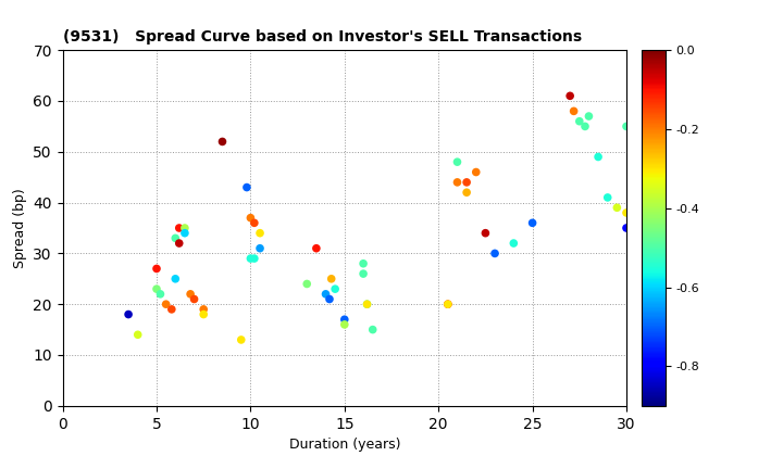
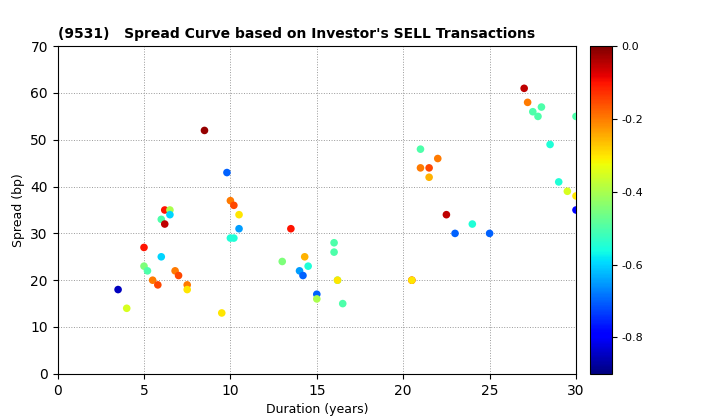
25: 36 -> 30
